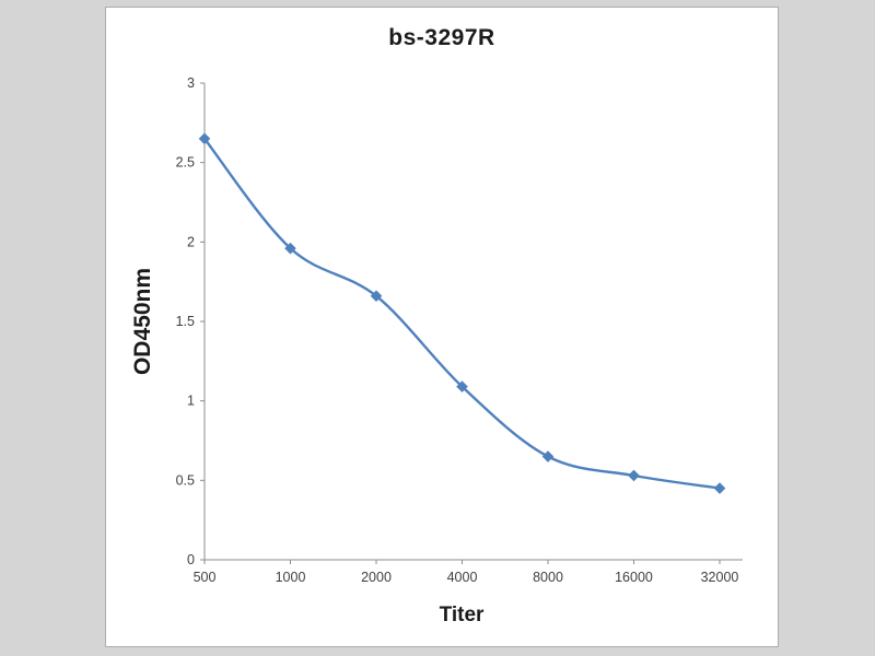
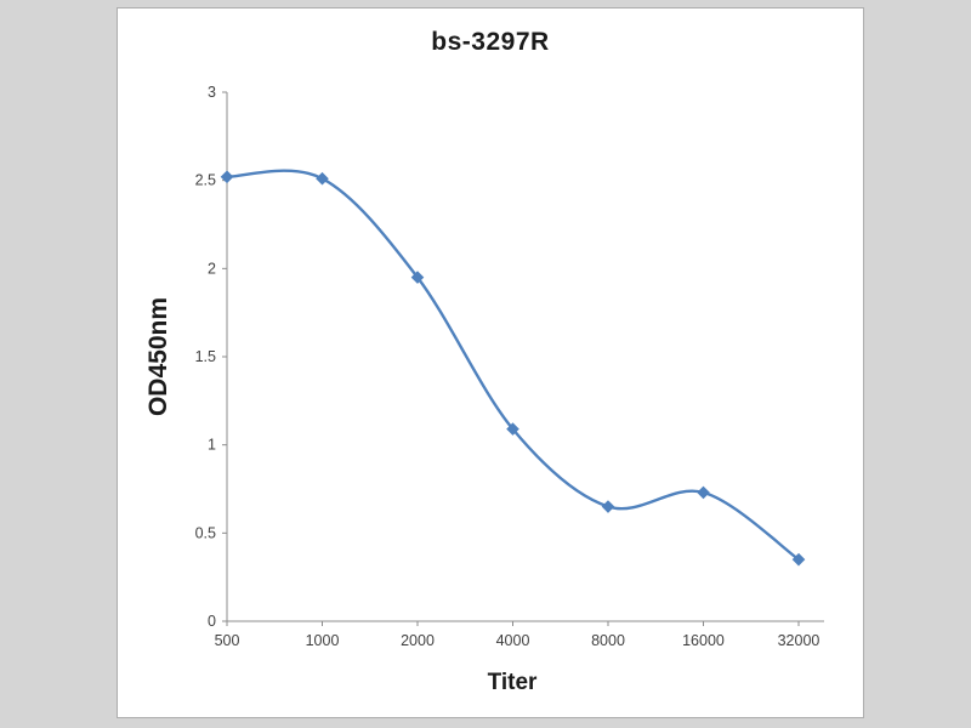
500: 2.65 -> 2.52
1000: 1.96 -> 2.51
2000: 1.66 -> 1.95
16000: 0.53 -> 0.73
32000: 0.45 -> 0.35
